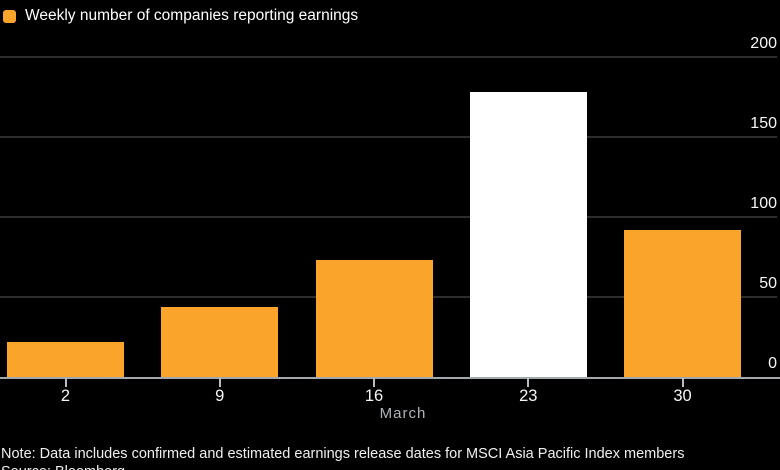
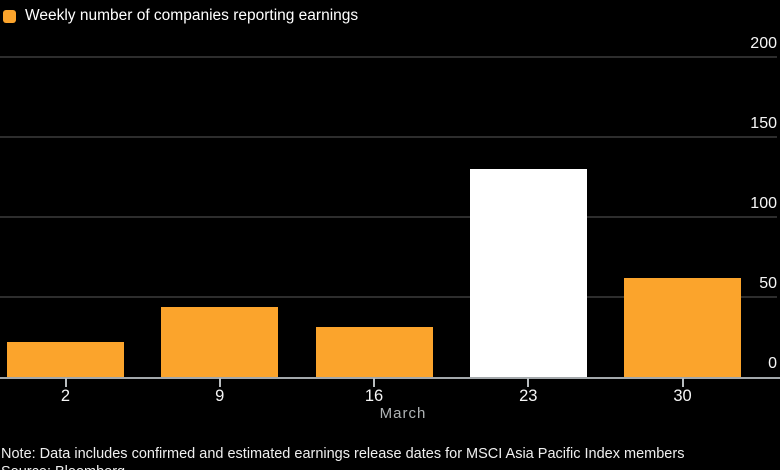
16: 73 -> 31
23: 178 -> 130
30: 92 -> 62
